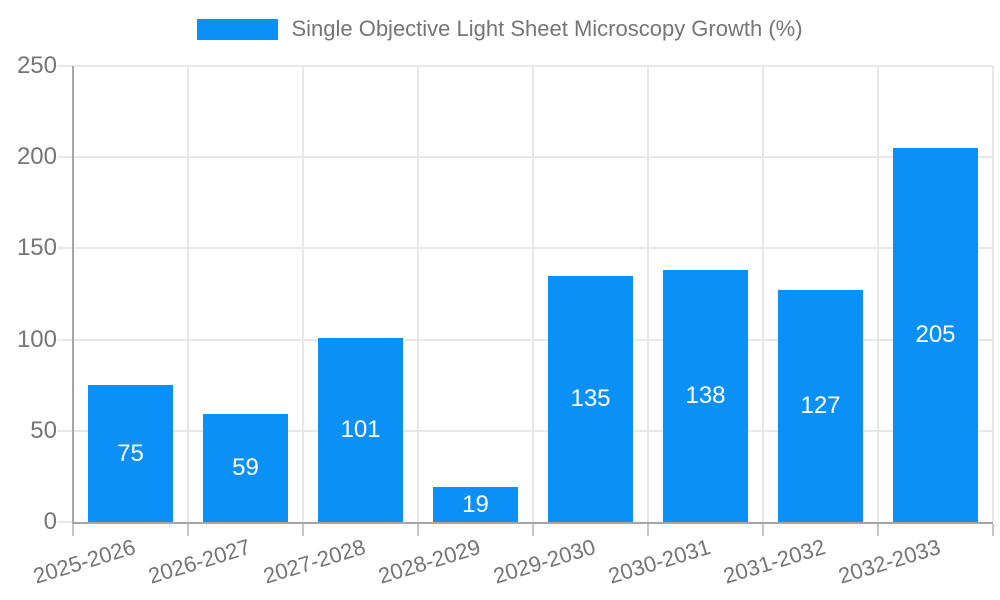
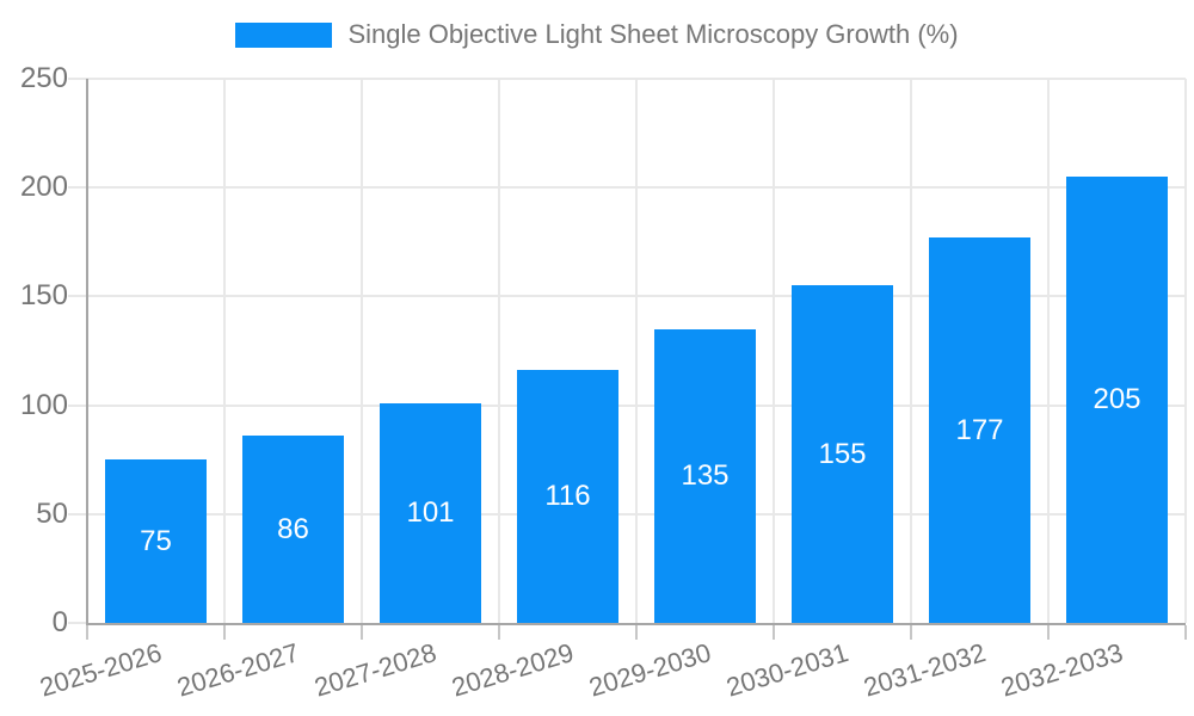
2026-2027: 59 -> 86
2028-2029: 19 -> 116
2030-2031: 138 -> 155
2031-2032: 127 -> 177
